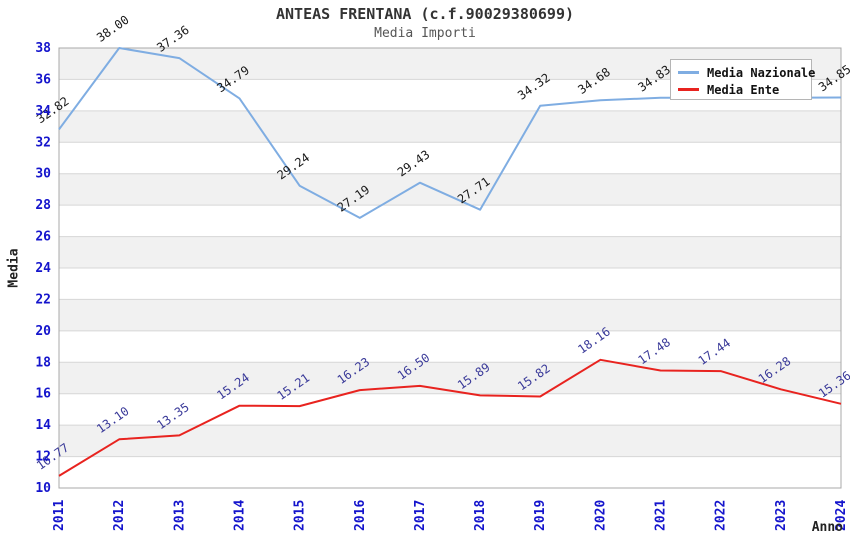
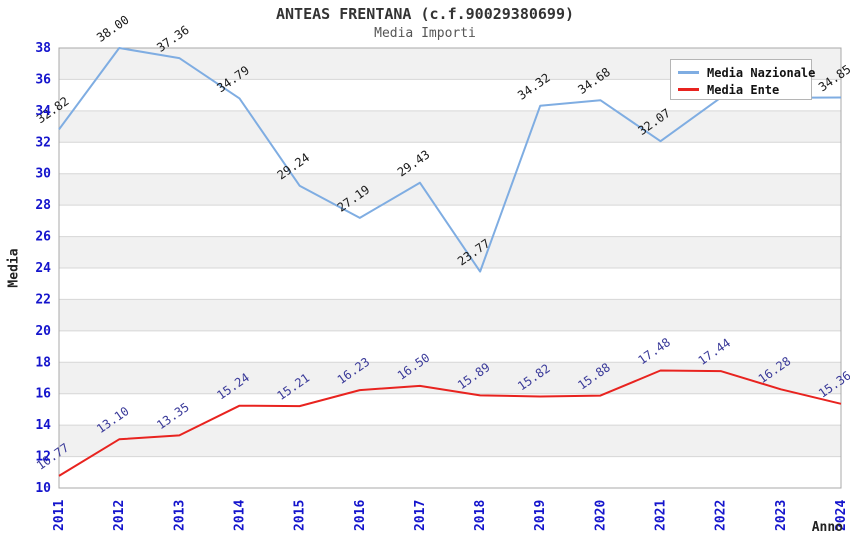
Media Nazionale/2018: 27.71 -> 23.77
Media Ente/2020: 18.16 -> 15.88
Media Nazionale/2021: 34.83 -> 32.07
